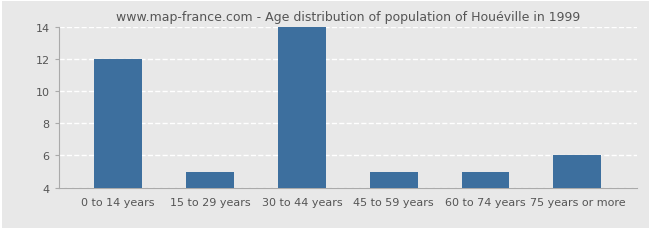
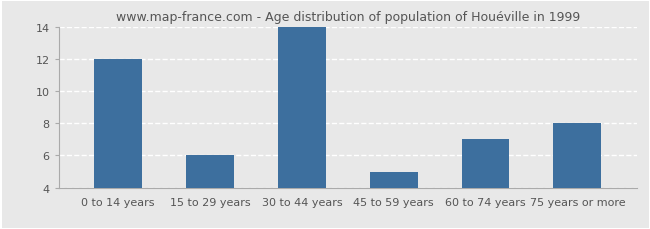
15 to 29 years: 5 -> 6
60 to 74 years: 5 -> 7
75 years or more: 6 -> 8
